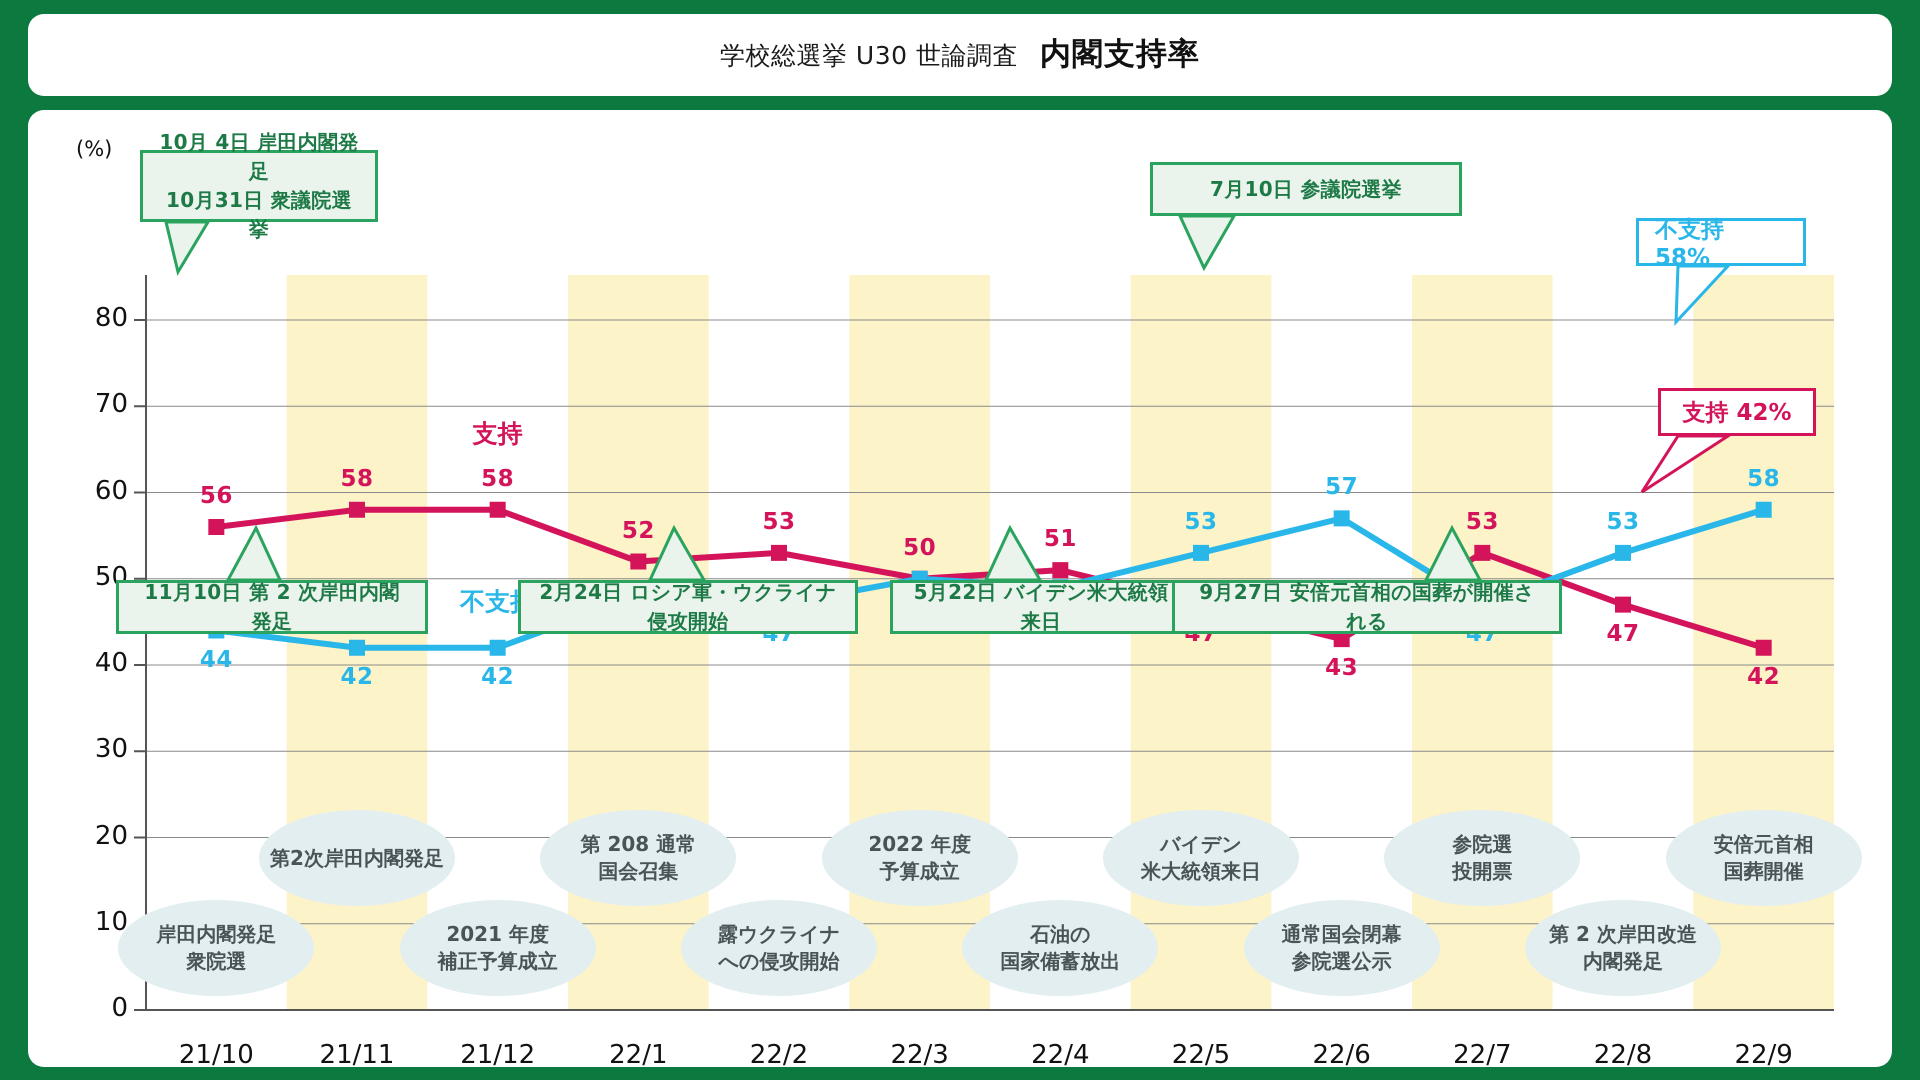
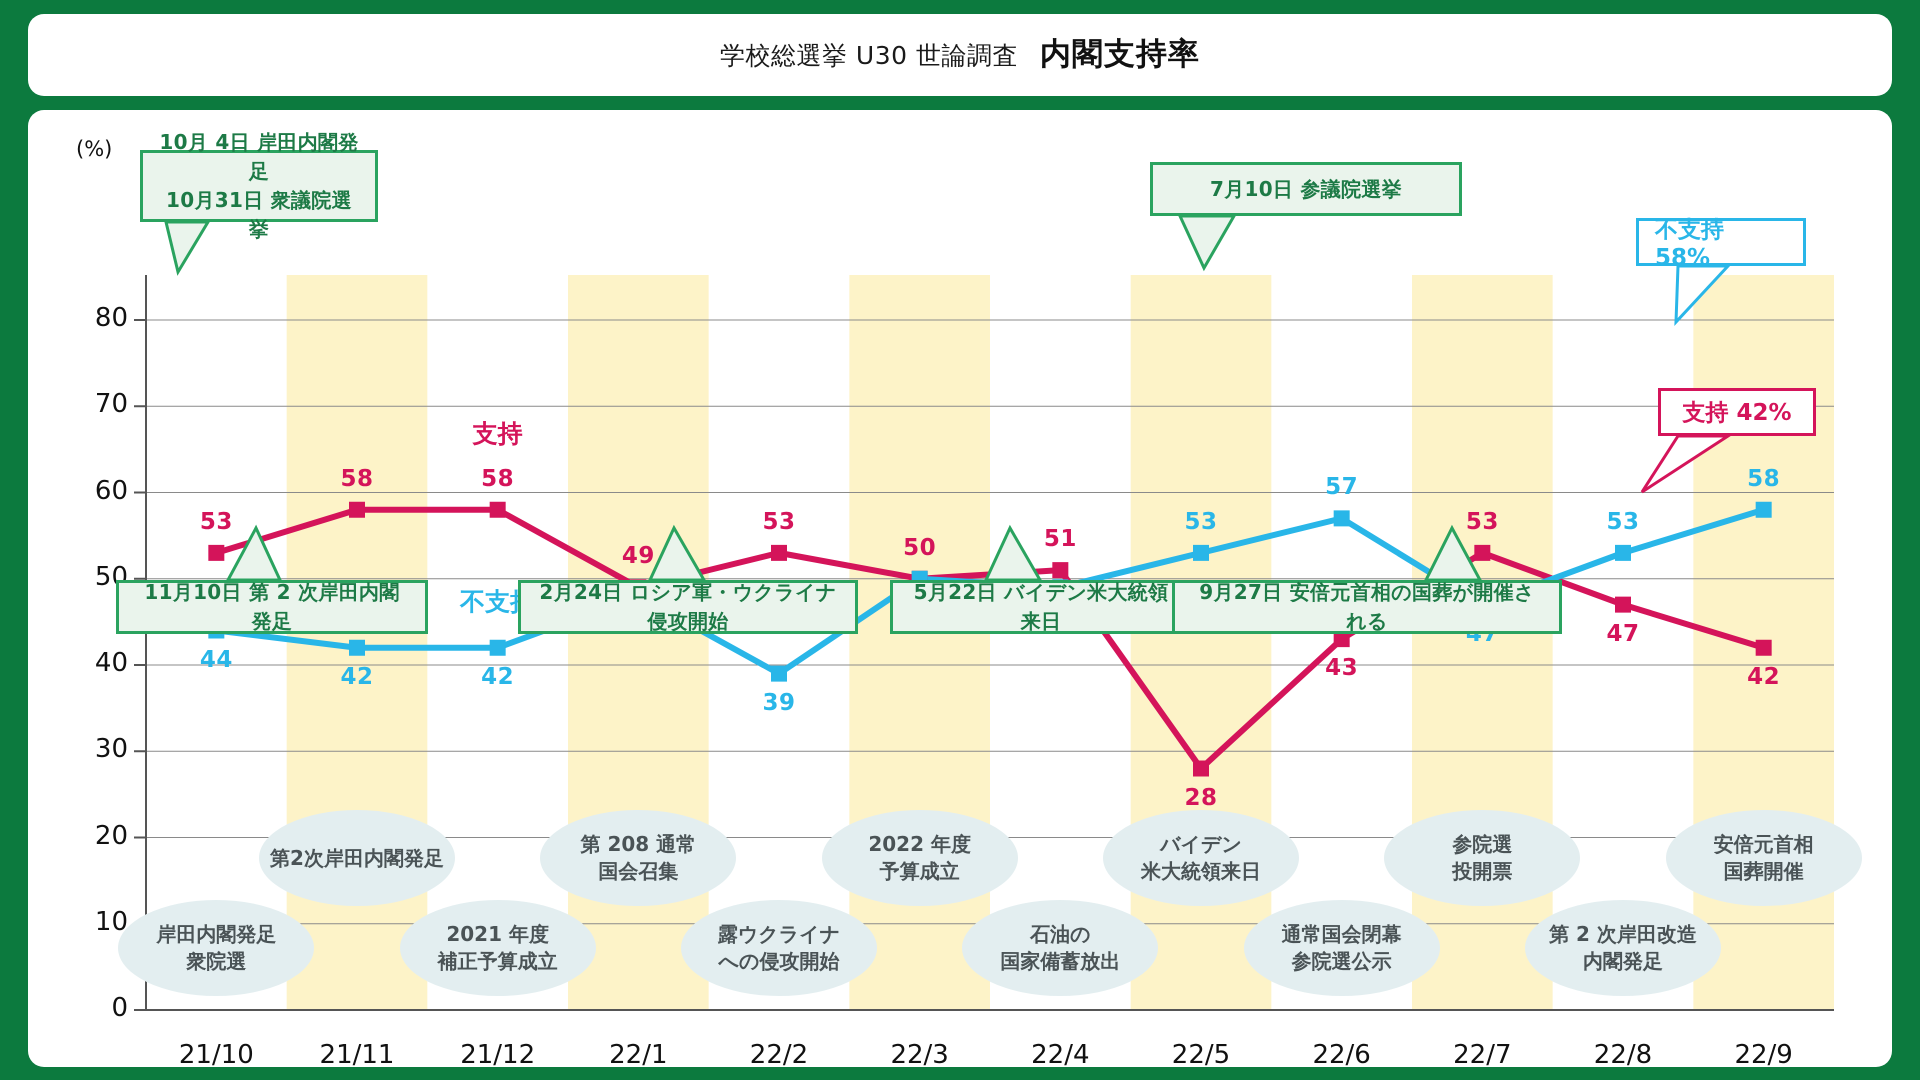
支持/21/10: 56 -> 53
支持/22/1: 52 -> 49
不支持/22/2: 47 -> 39
支持/22/5: 47 -> 28
